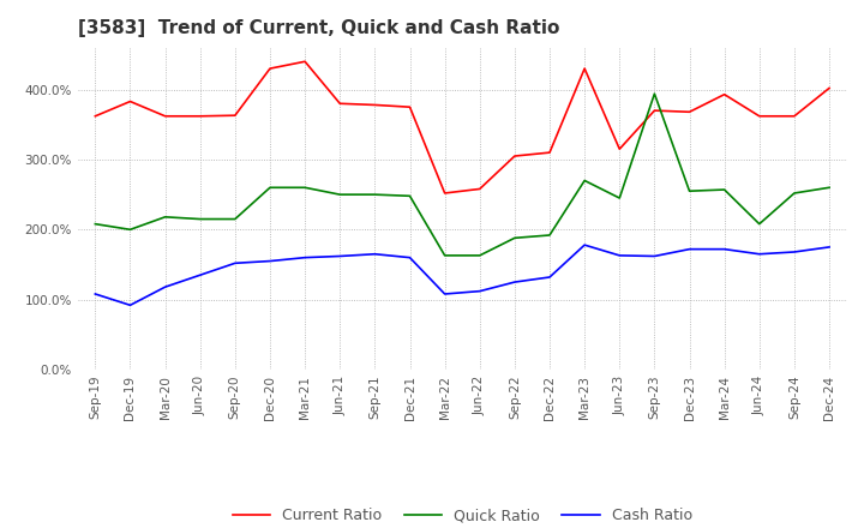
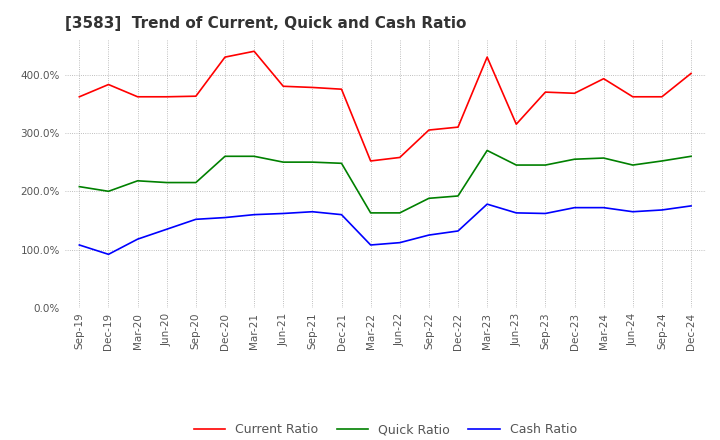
Quick Ratio/Sep-23: 394% -> 245%
Quick Ratio/Jun-24: 208% -> 245%
